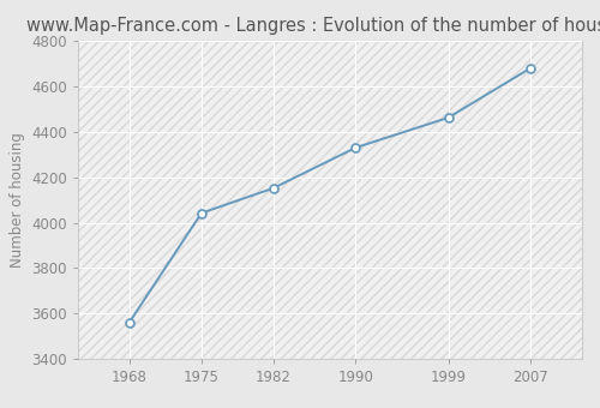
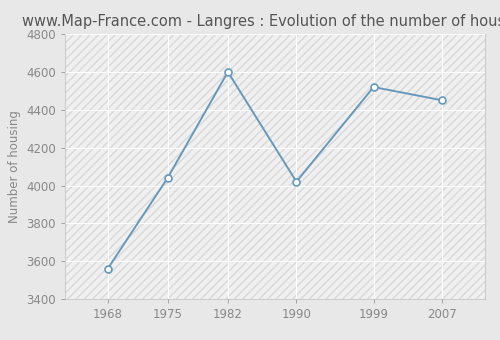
1982: 4150 -> 4600
1990: 4330 -> 4020
1999: 4460 -> 4520
2007: 4680 -> 4450
